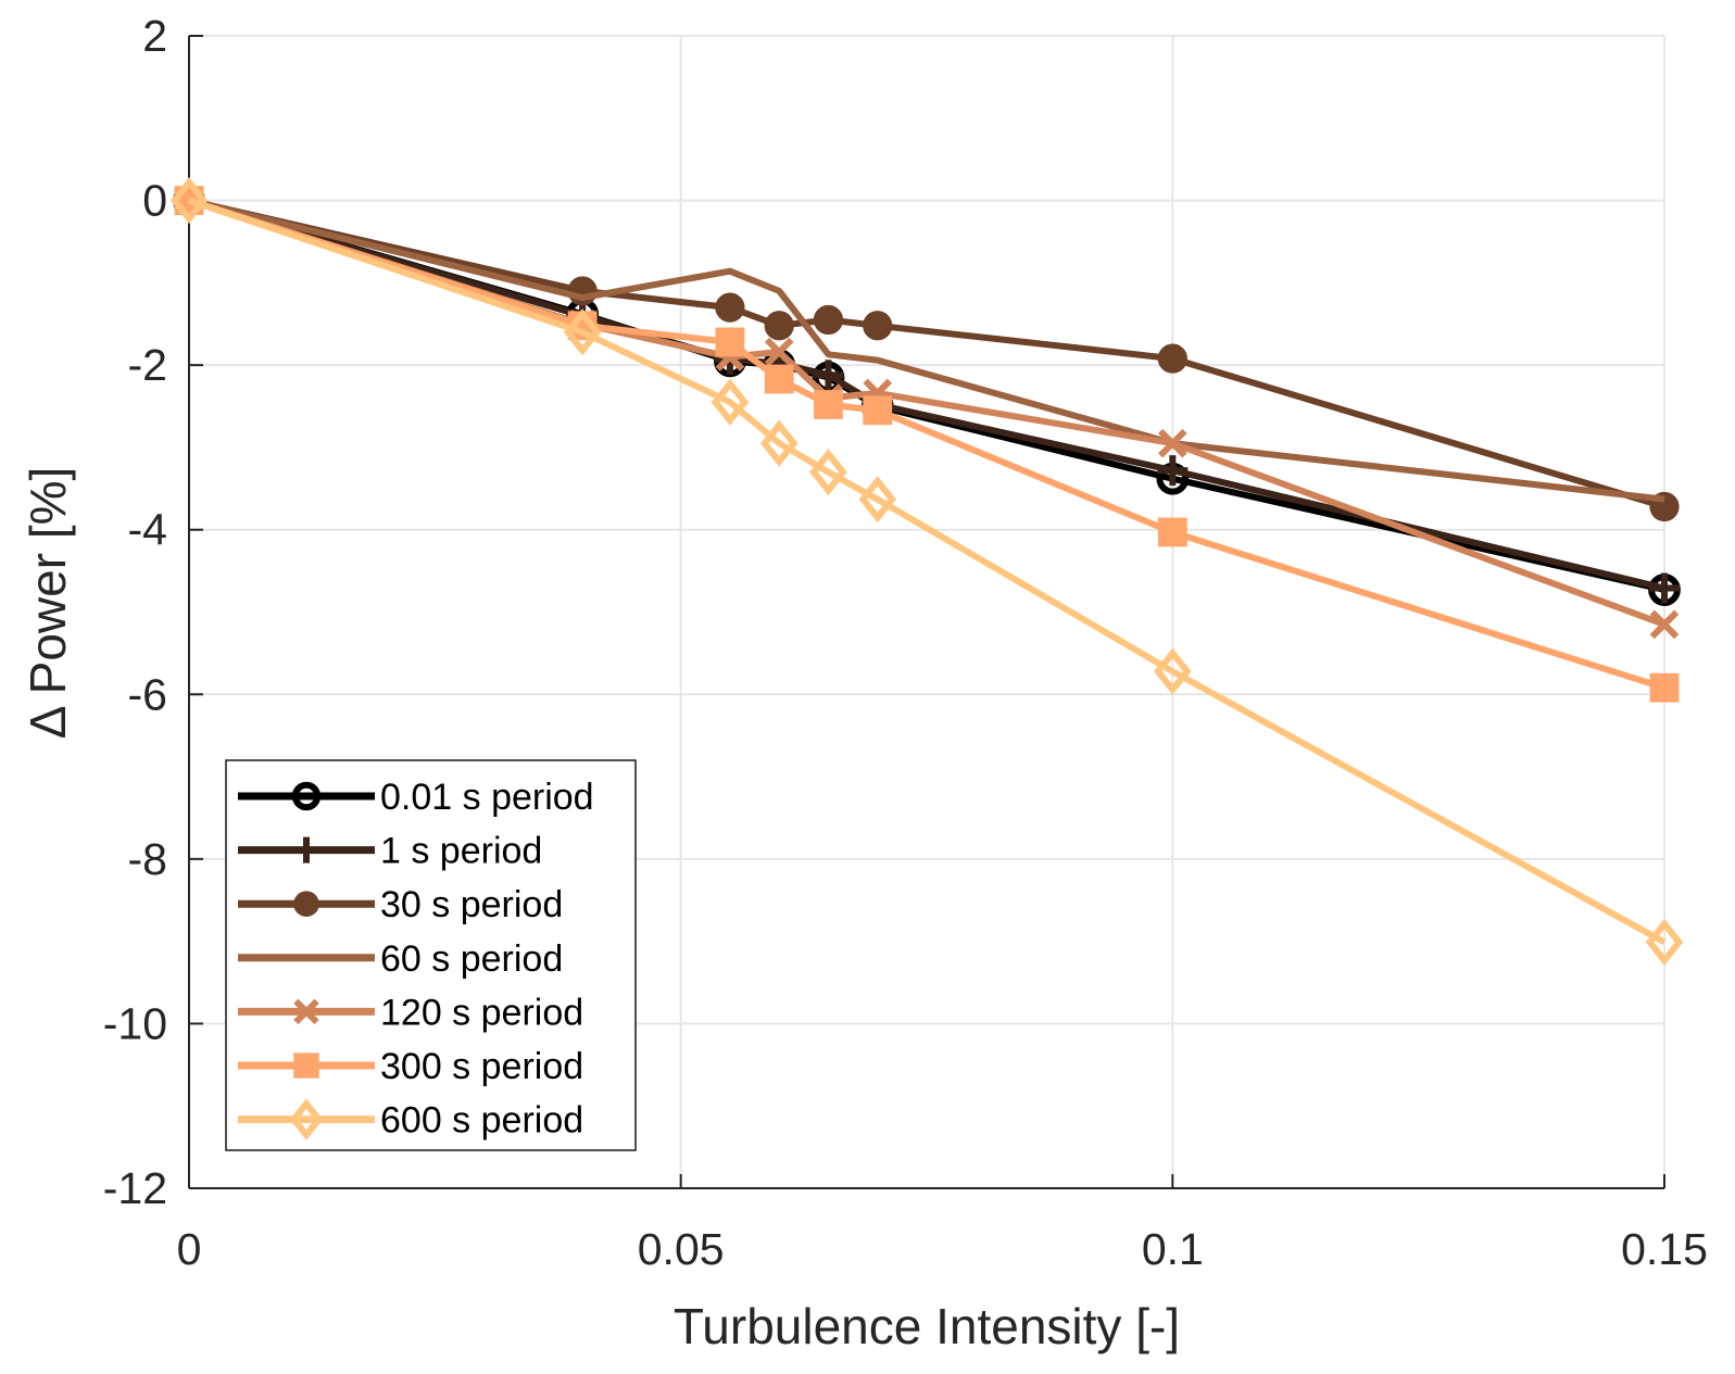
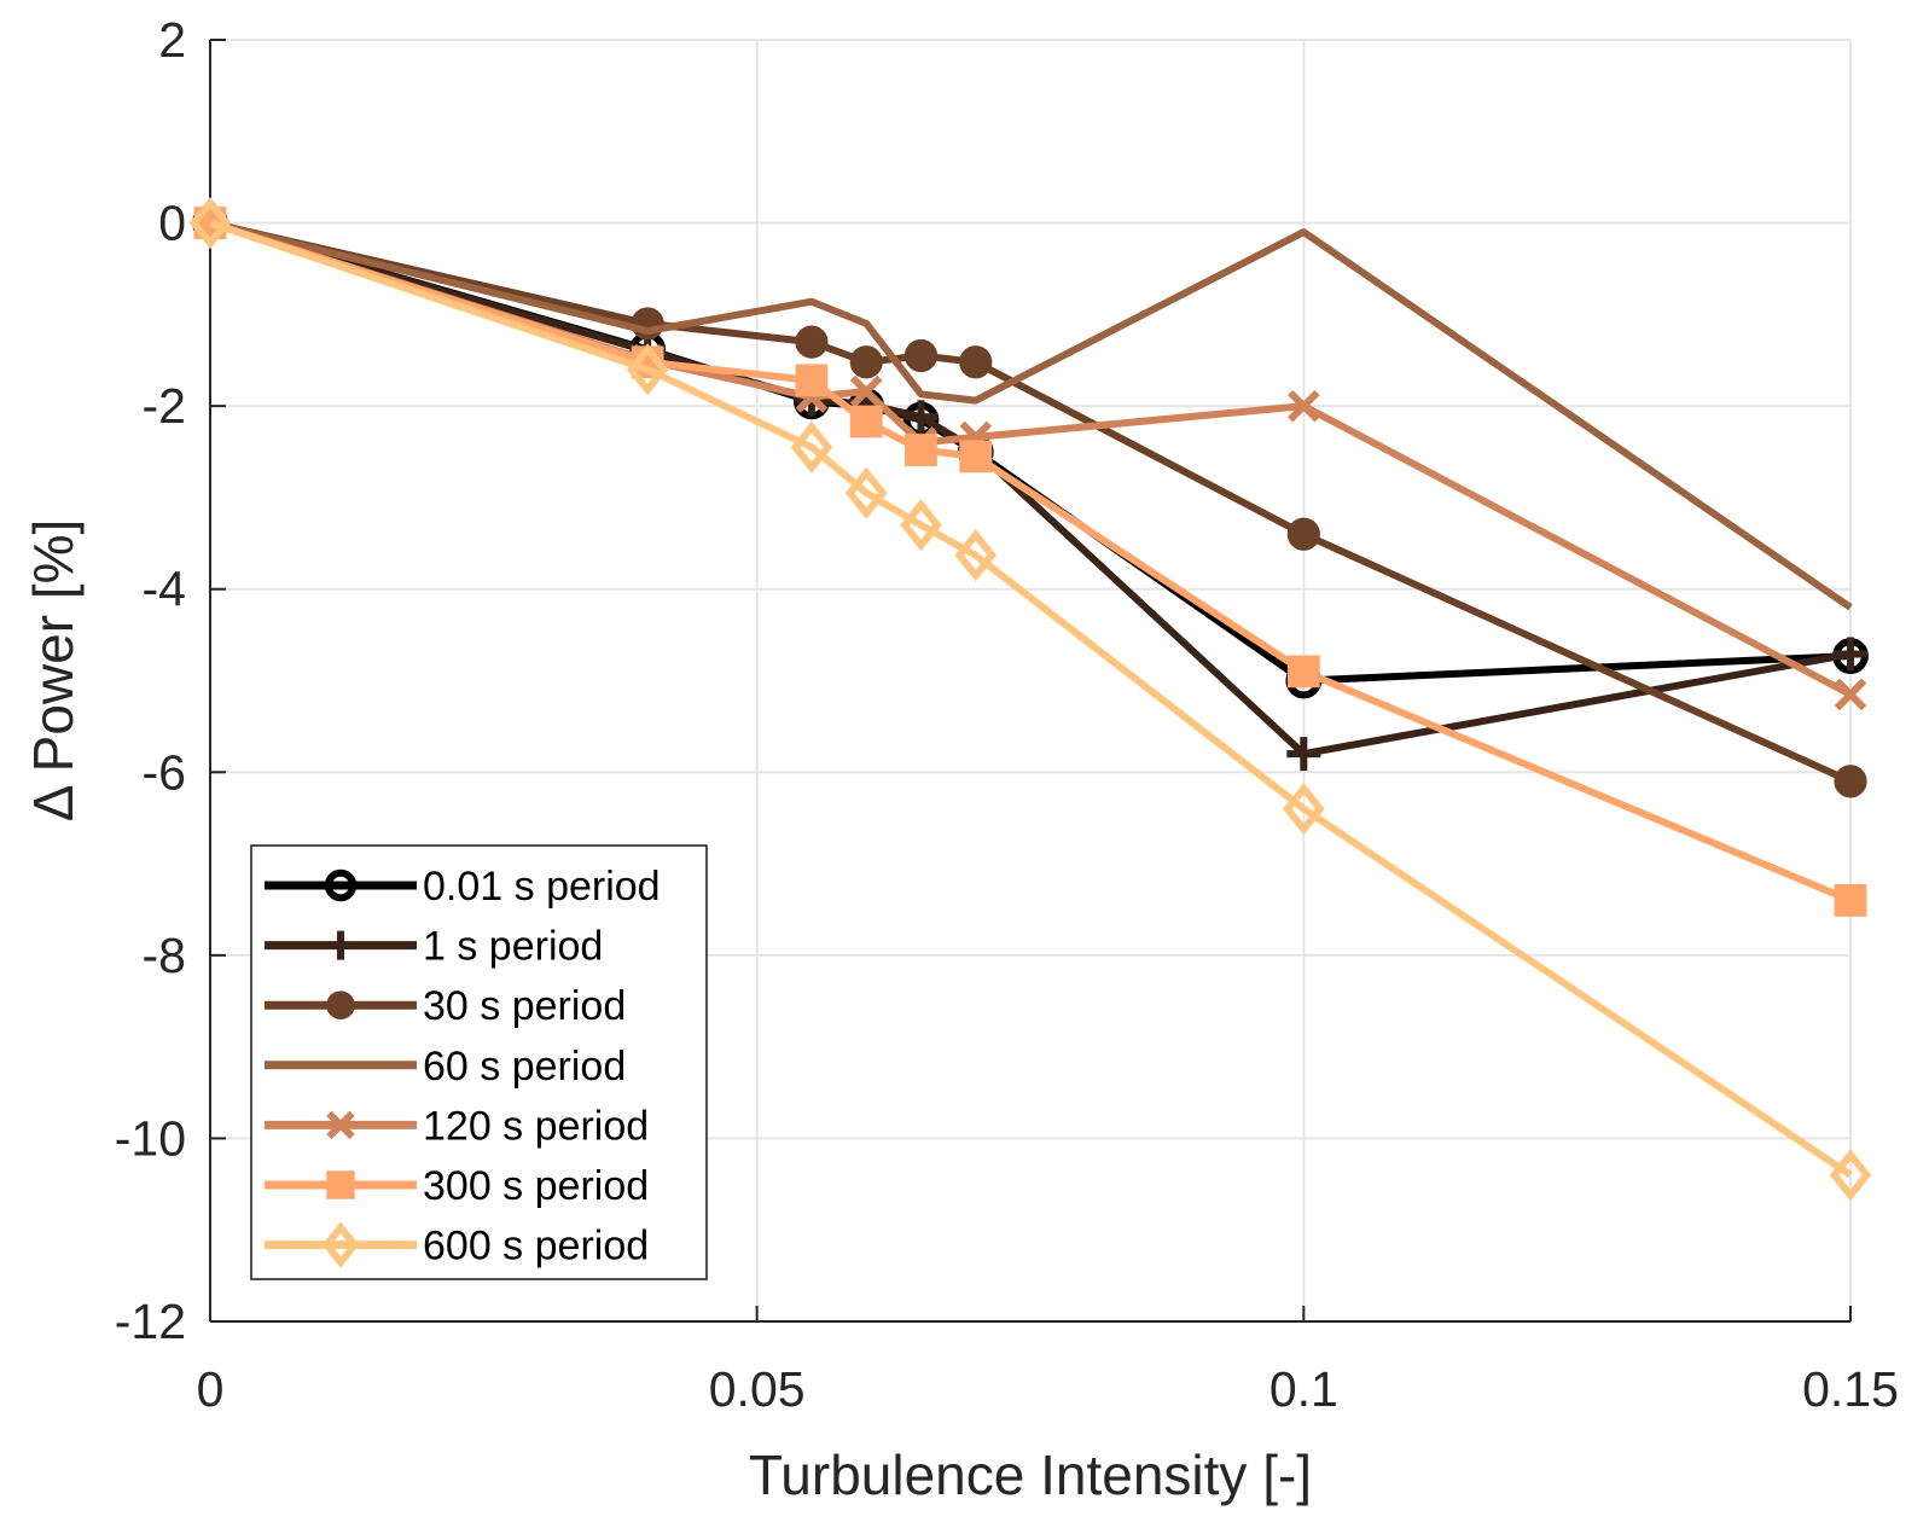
0.01 s period/0.1: -3.4 -> -5.0
1 s period/0.1: -3.3 -> -5.8
30 s period/0.1: -1.9 -> -3.4
60 s period/0.1: -3.0 -> -0.1
120 s period/0.1: -3.0 -> -2.0
300 s period/0.1: -4.0 -> -4.9
600 s period/0.1: -5.7 -> -6.4
30 s period/0.15: -3.7 -> -6.1
60 s period/0.15: -3.6 -> -4.2
300 s period/0.15: -5.9 -> -7.4
600 s period/0.15: -9.0 -> -10.4
